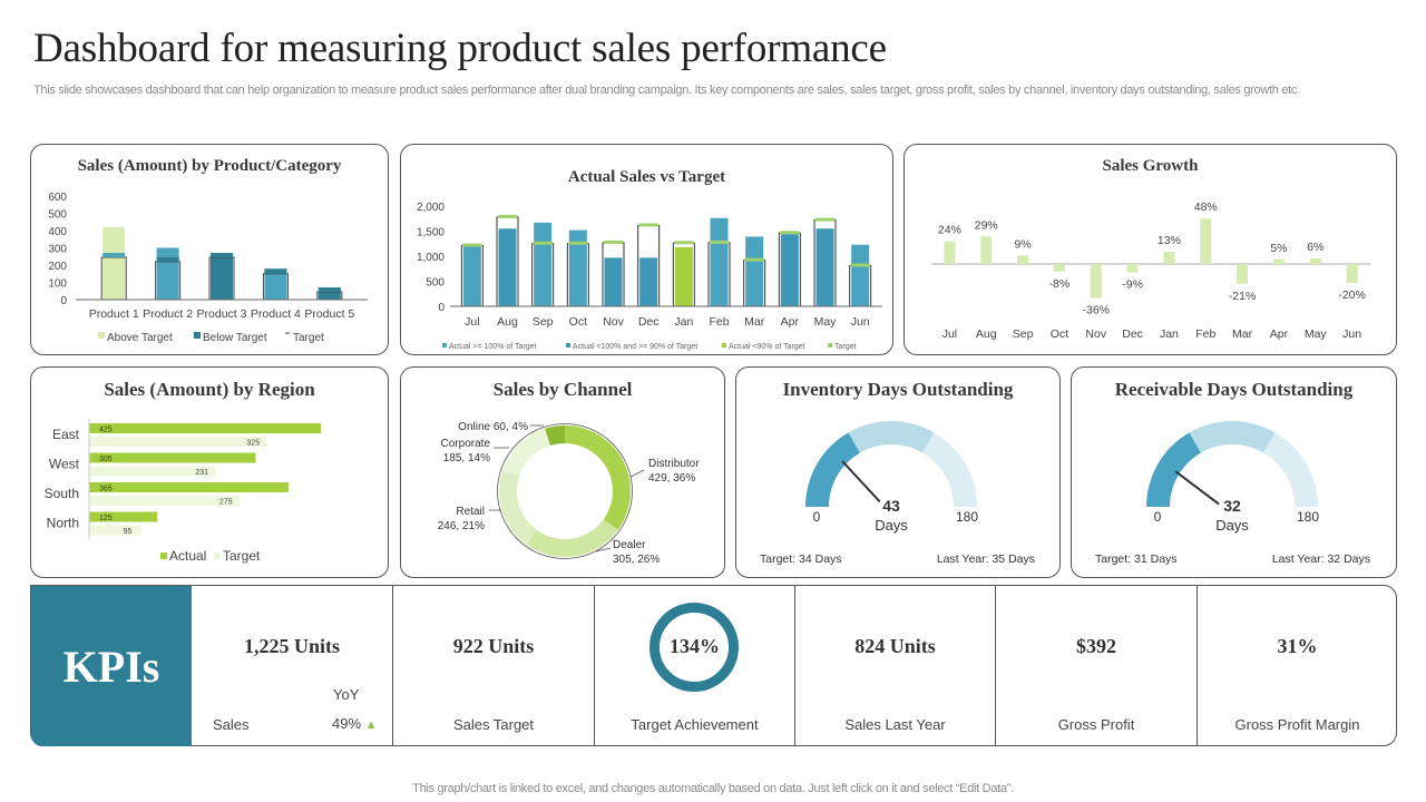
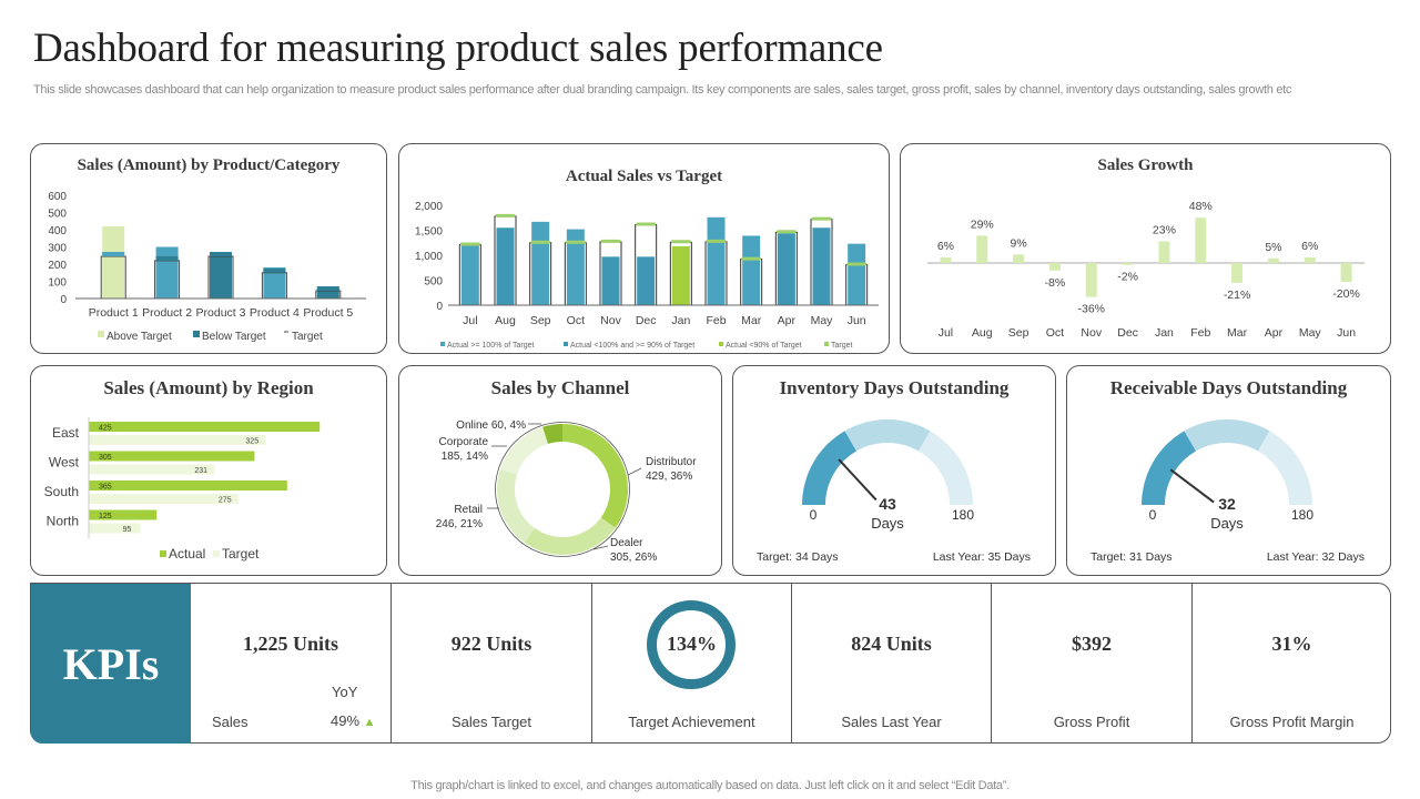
Sales Growth/Jul: 24% -> 6%
Sales Growth/Dec: -9% -> -2%
Sales Growth/Jan: 13% -> 23%
